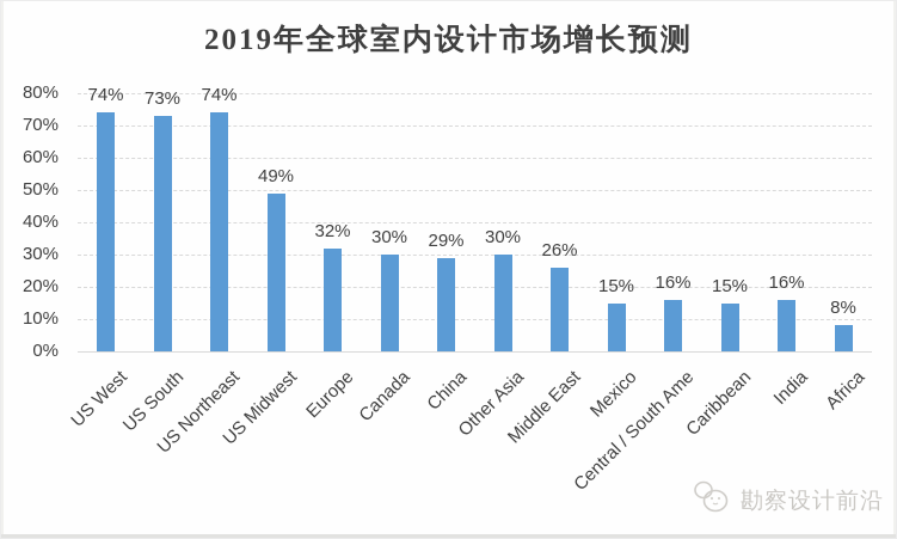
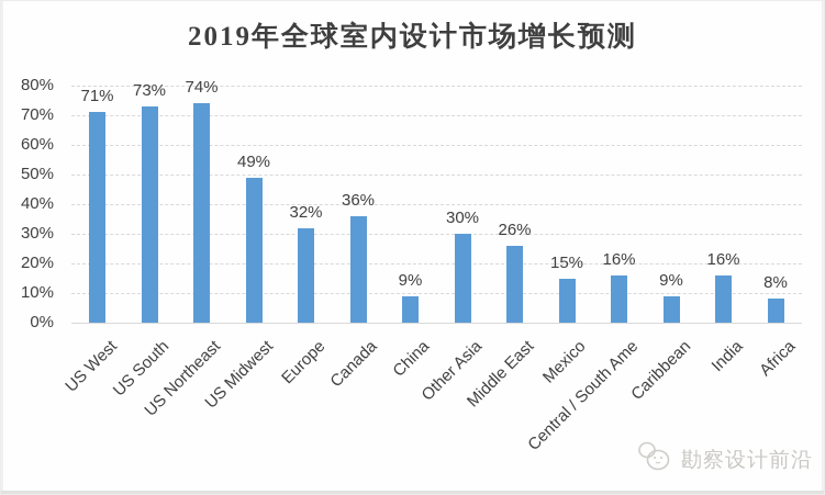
US West: 74% -> 71%
Canada: 30% -> 36%
China: 29% -> 9%
Caribbean: 15% -> 9%
